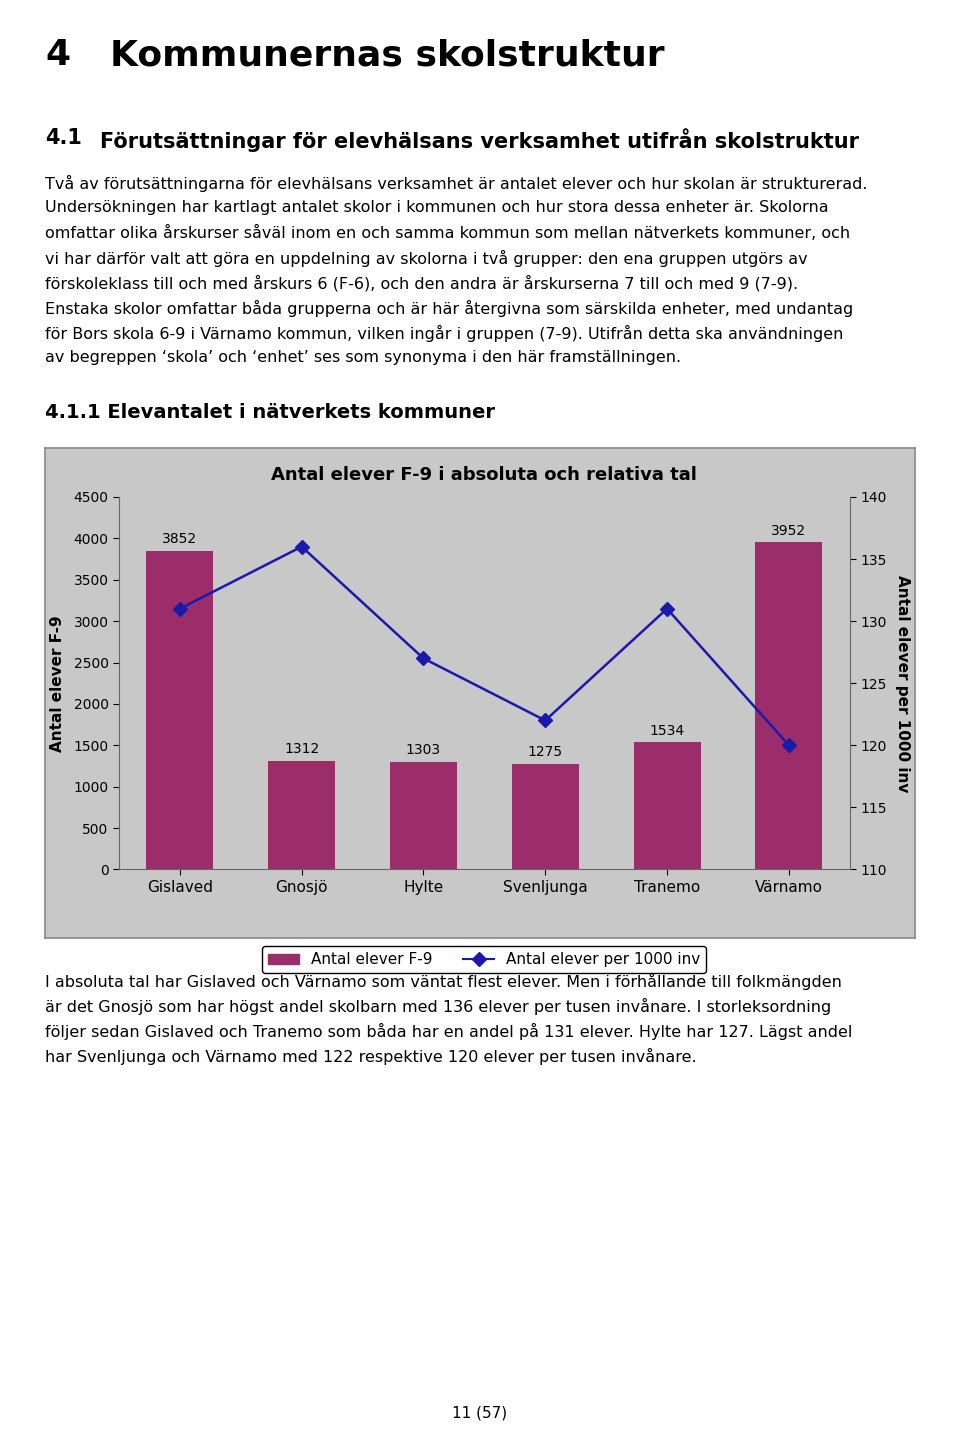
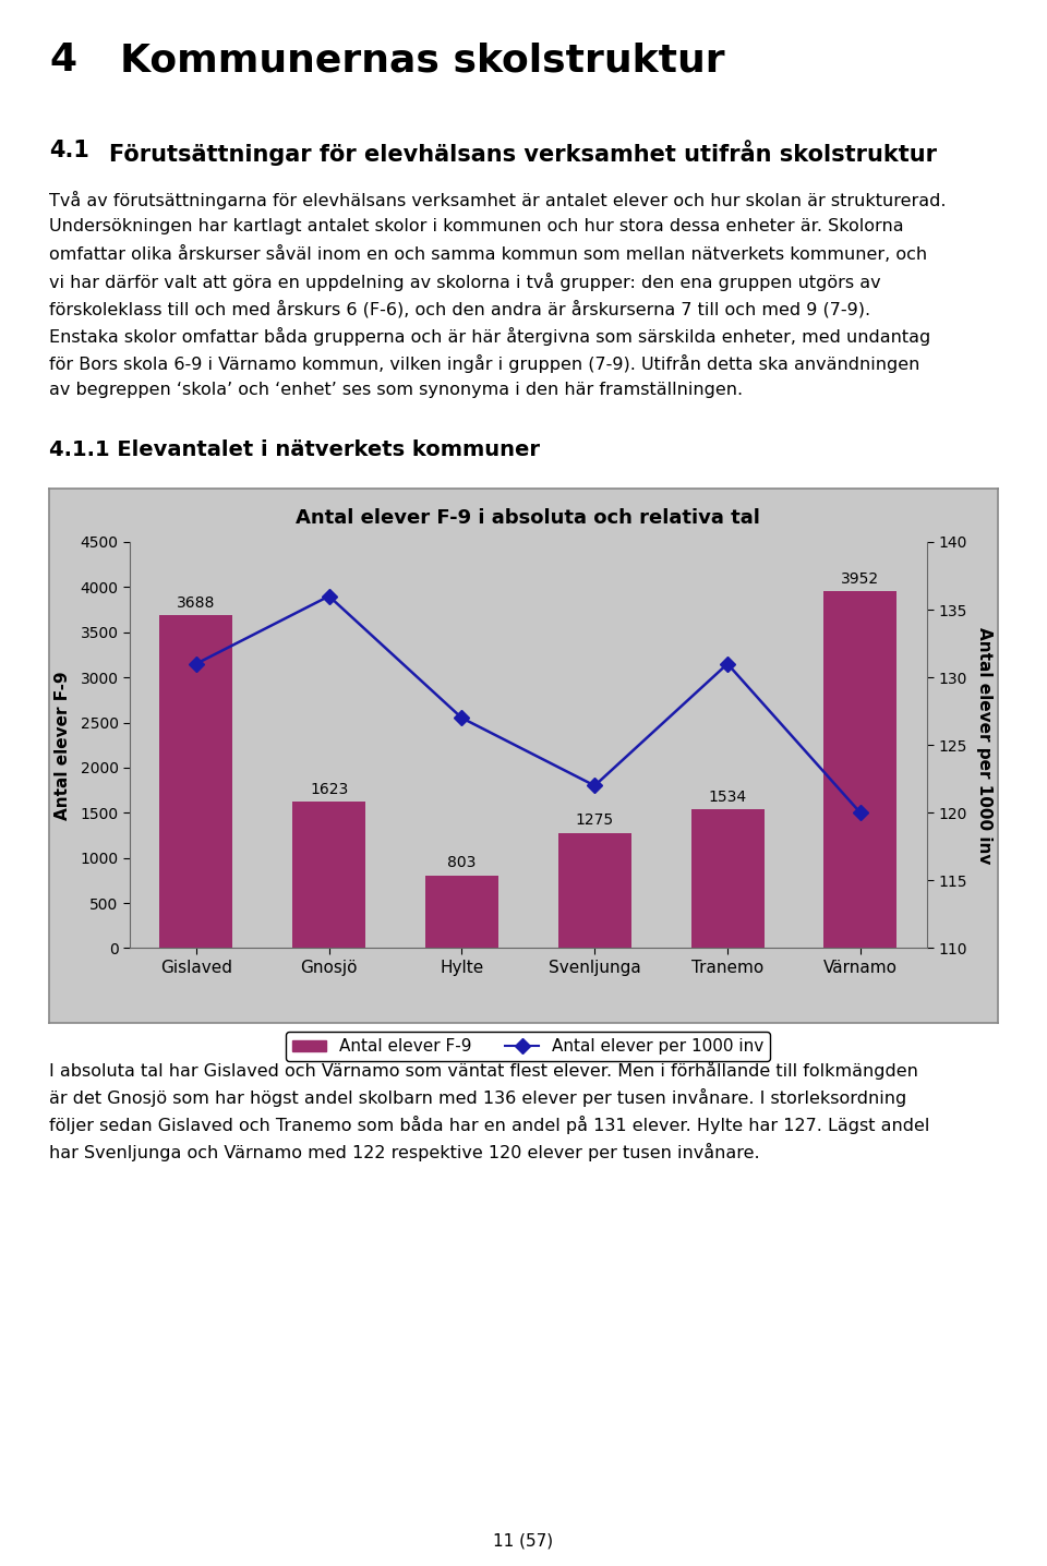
Antal elever F-9/Gislaved: 3852 -> 3688
Antal elever F-9/Gnosjö: 1312 -> 1623
Antal elever F-9/Hylte: 1303 -> 803
